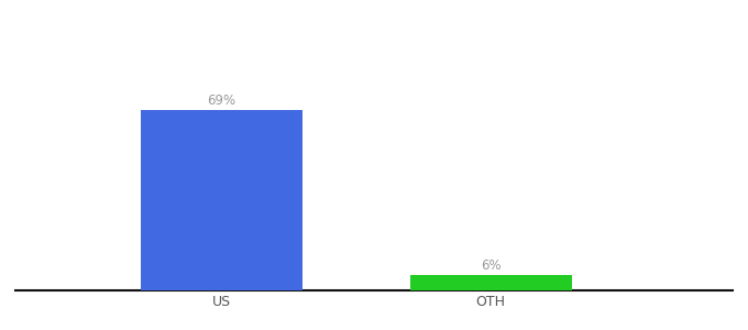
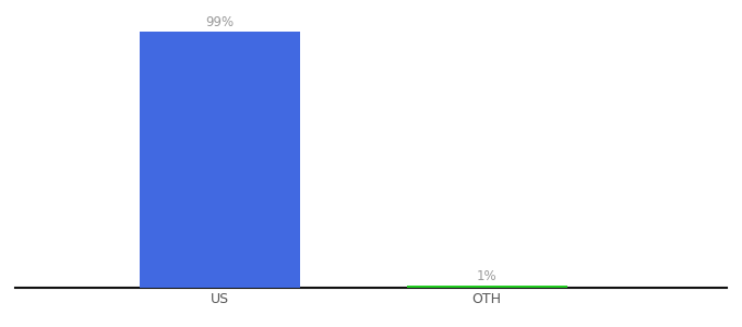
US: 69% -> 99%
OTH: 6% -> 1%
